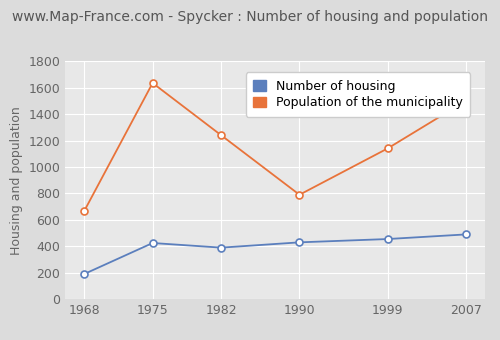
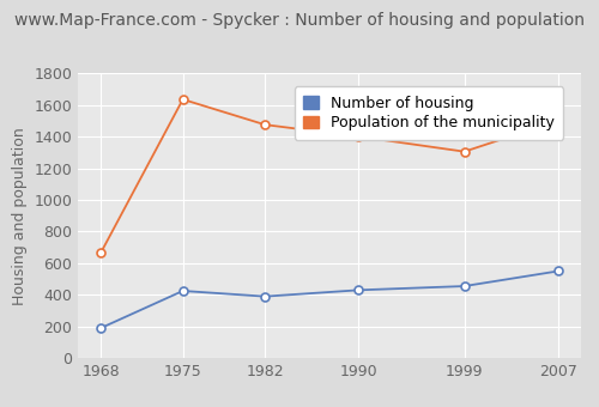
Population of the municipality/1982: 1240 -> 1480
Population of the municipality/1990: 790 -> 1400
Population of the municipality/1999: 1140 -> 1300
Number of housing/2007: 490 -> 550
